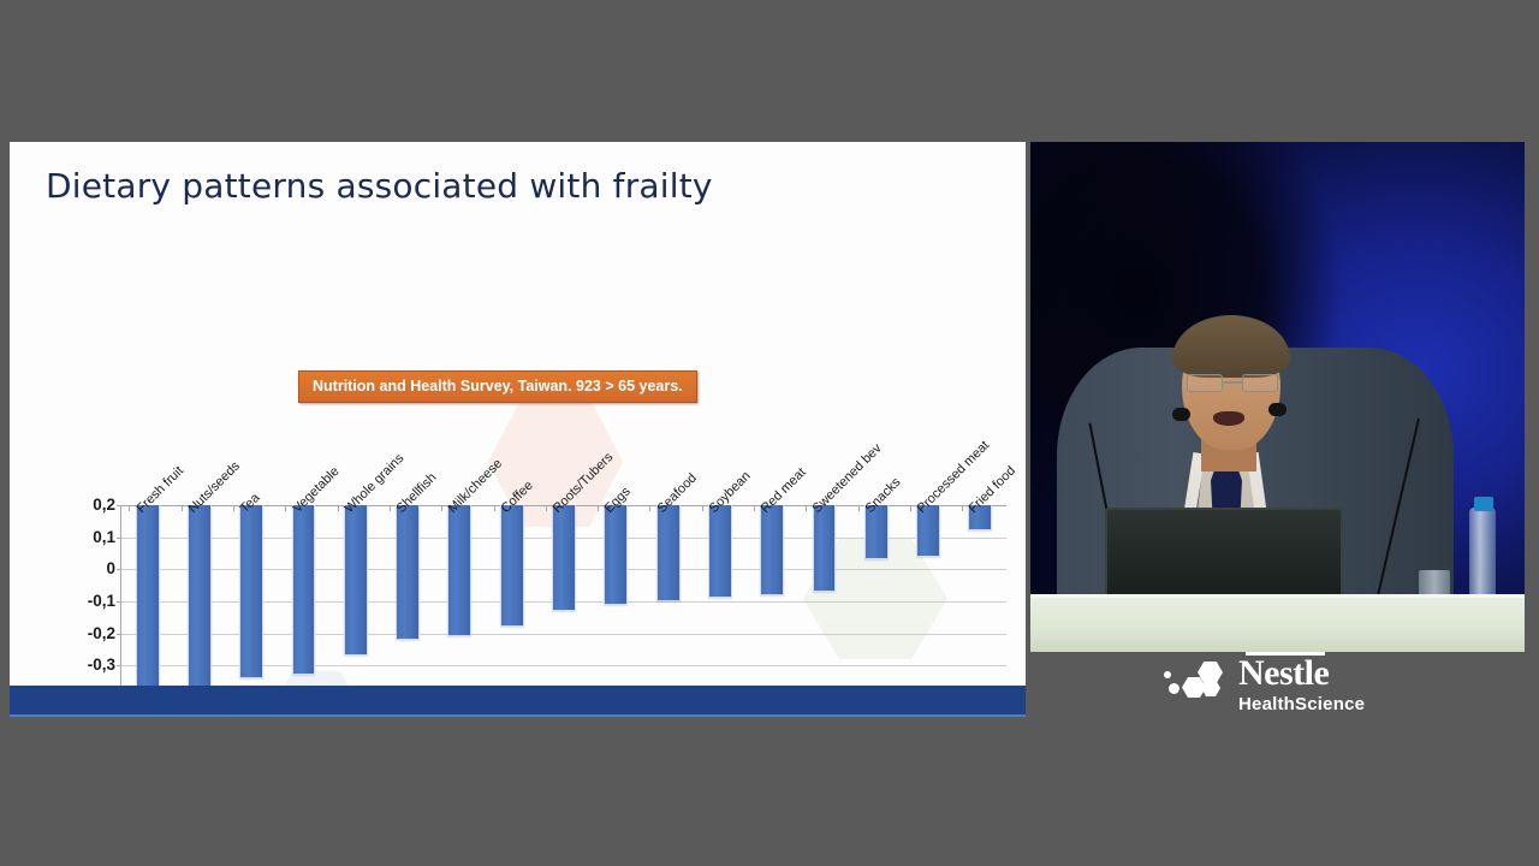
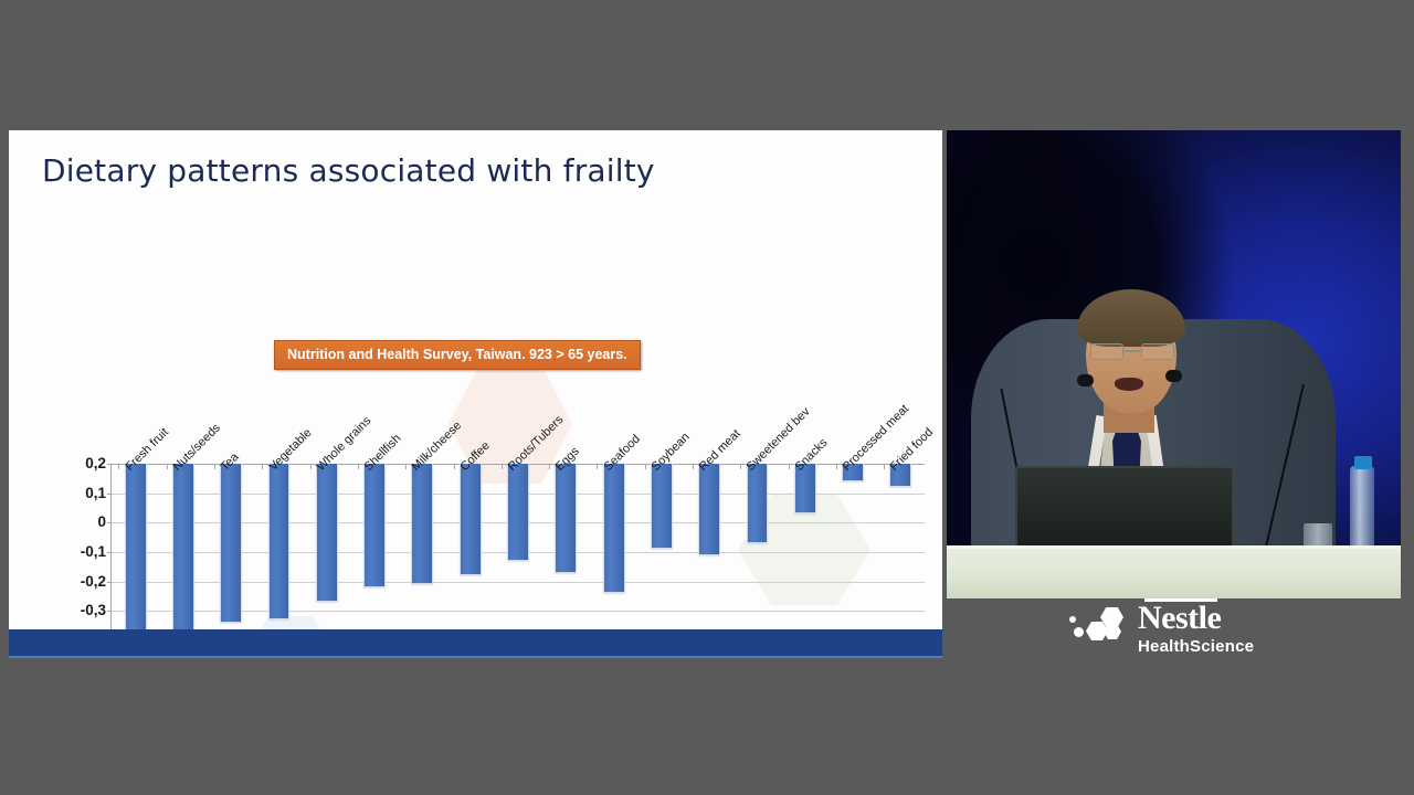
Eggs: -0,11 -> -0,17
Seafood: -0,10 -> -0,24
Red meat: -0,08 -> -0,11
Processed meat: 0,04 -> 0,14
